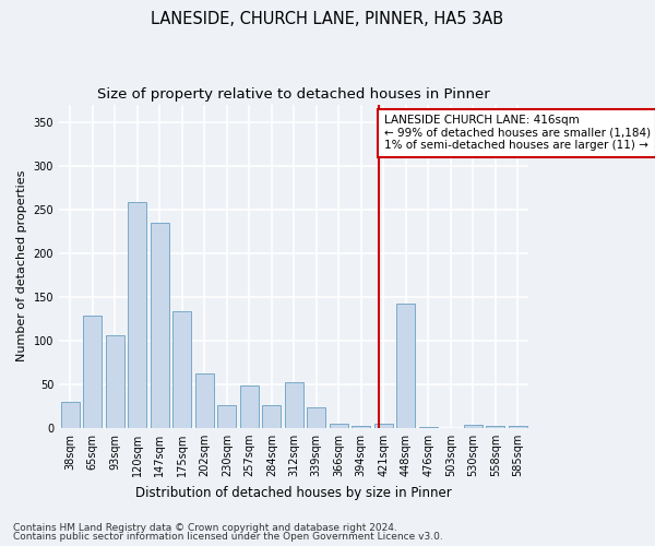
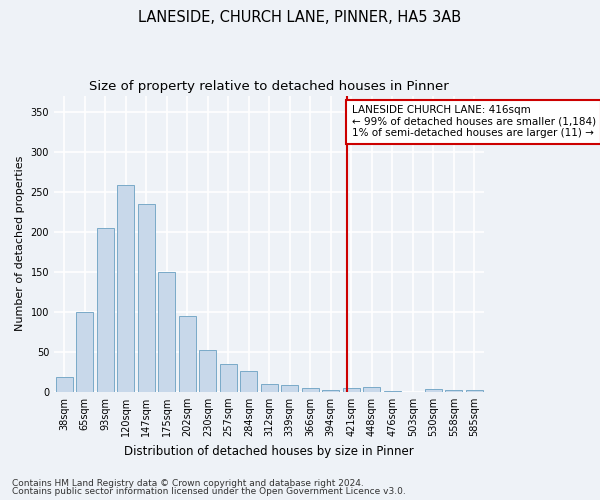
38sqm: 30 -> 18
65sqm: 128 -> 100
93sqm: 106 -> 205
175sqm: 134 -> 150
202sqm: 62 -> 95
230sqm: 26 -> 52
257sqm: 48 -> 35
312sqm: 52 -> 10
339sqm: 24 -> 8
448sqm: 142 -> 6
